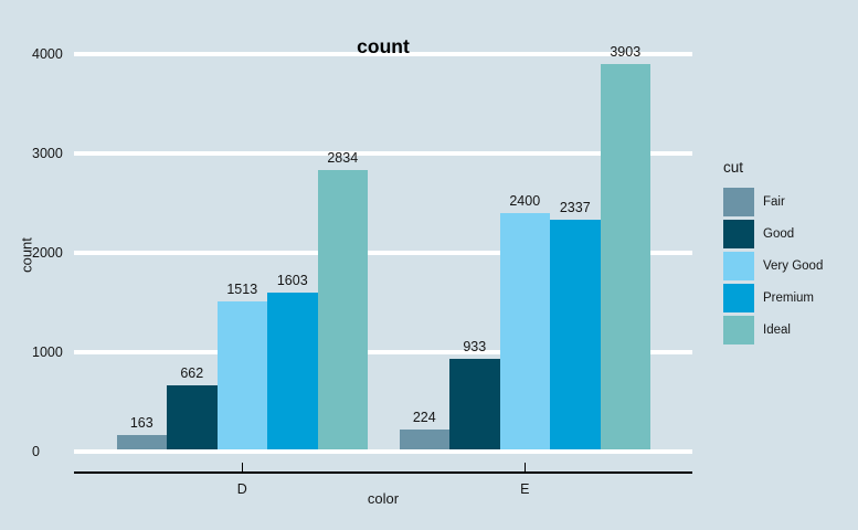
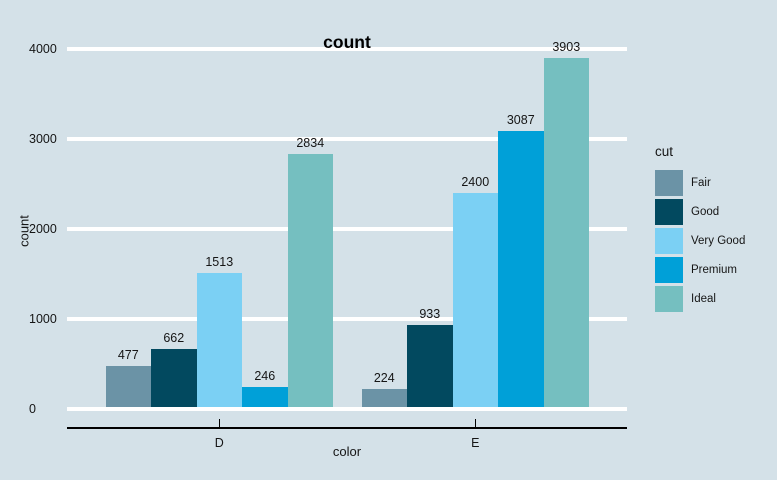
Fair/D: 163 -> 477
Premium/D: 1603 -> 246
Premium/E: 2337 -> 3087
